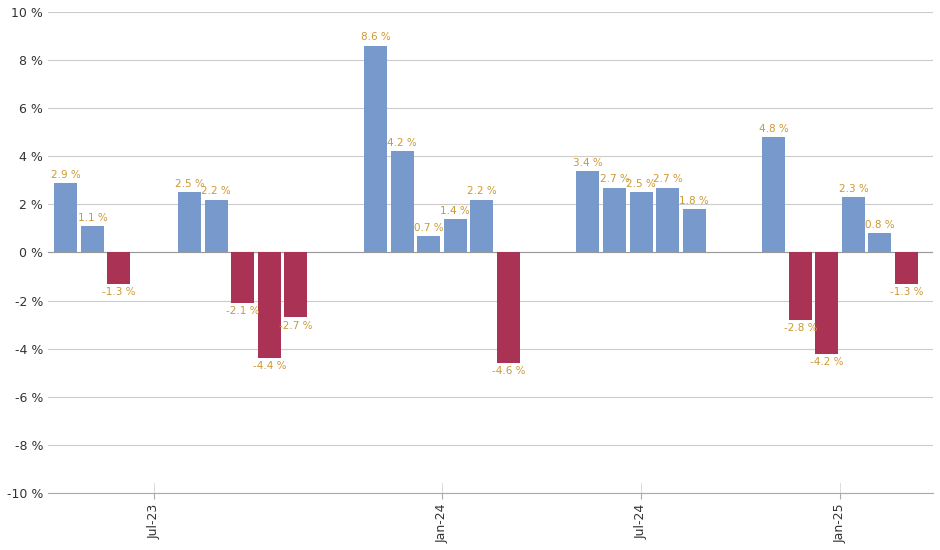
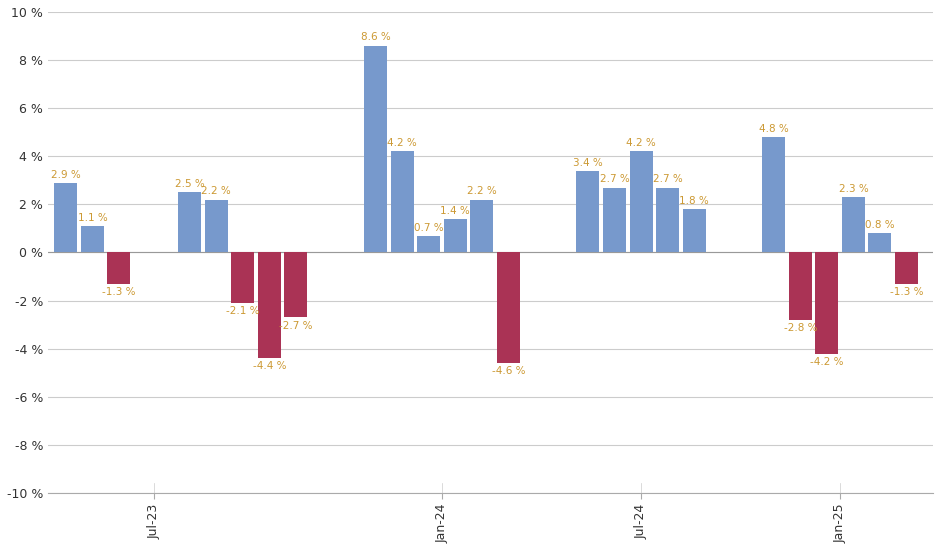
Jul-24: 2.5 -> 4.2
